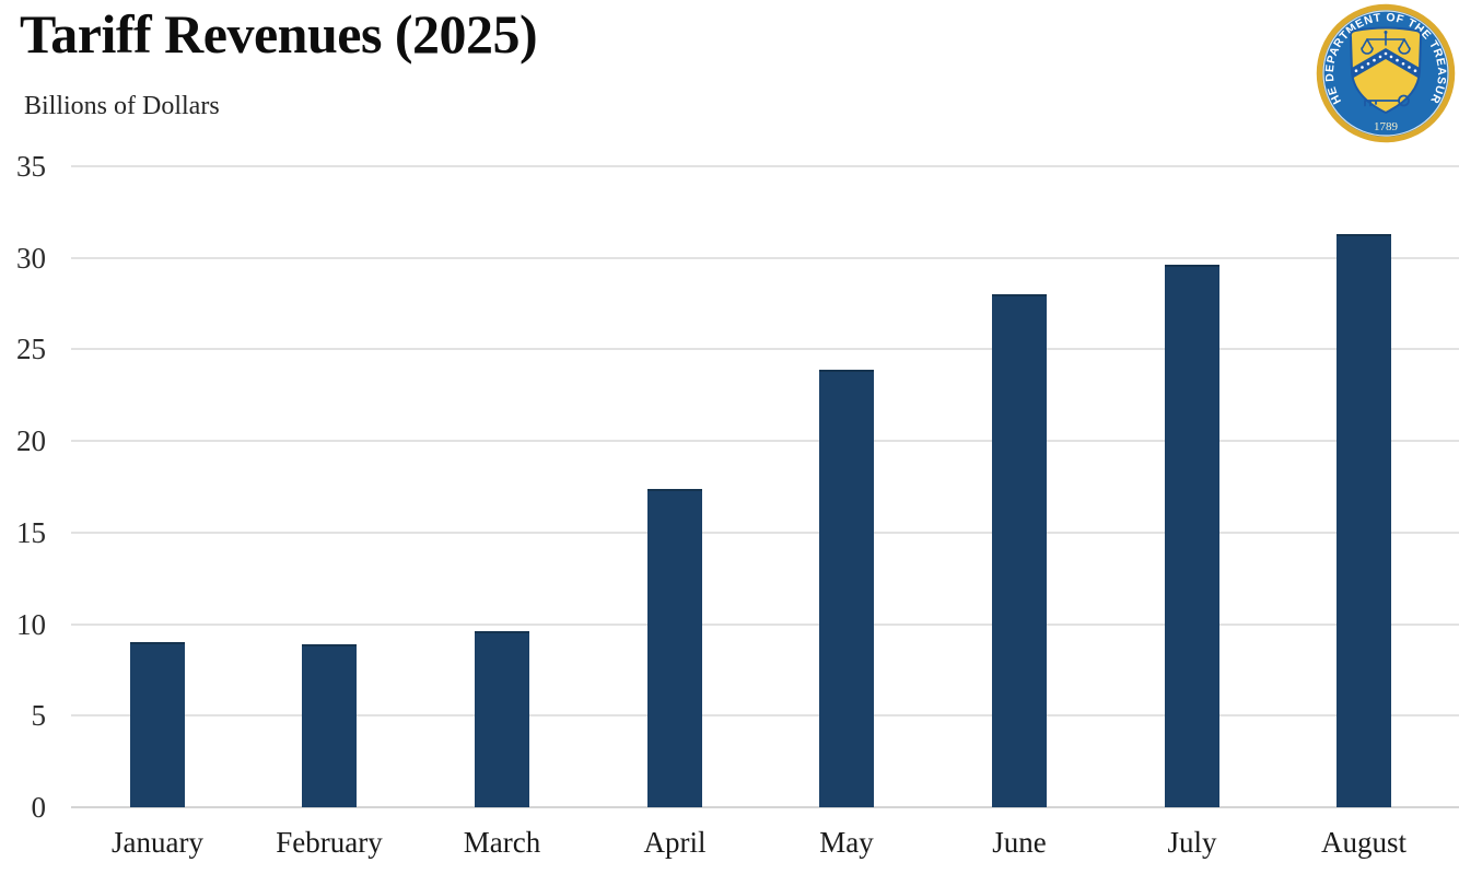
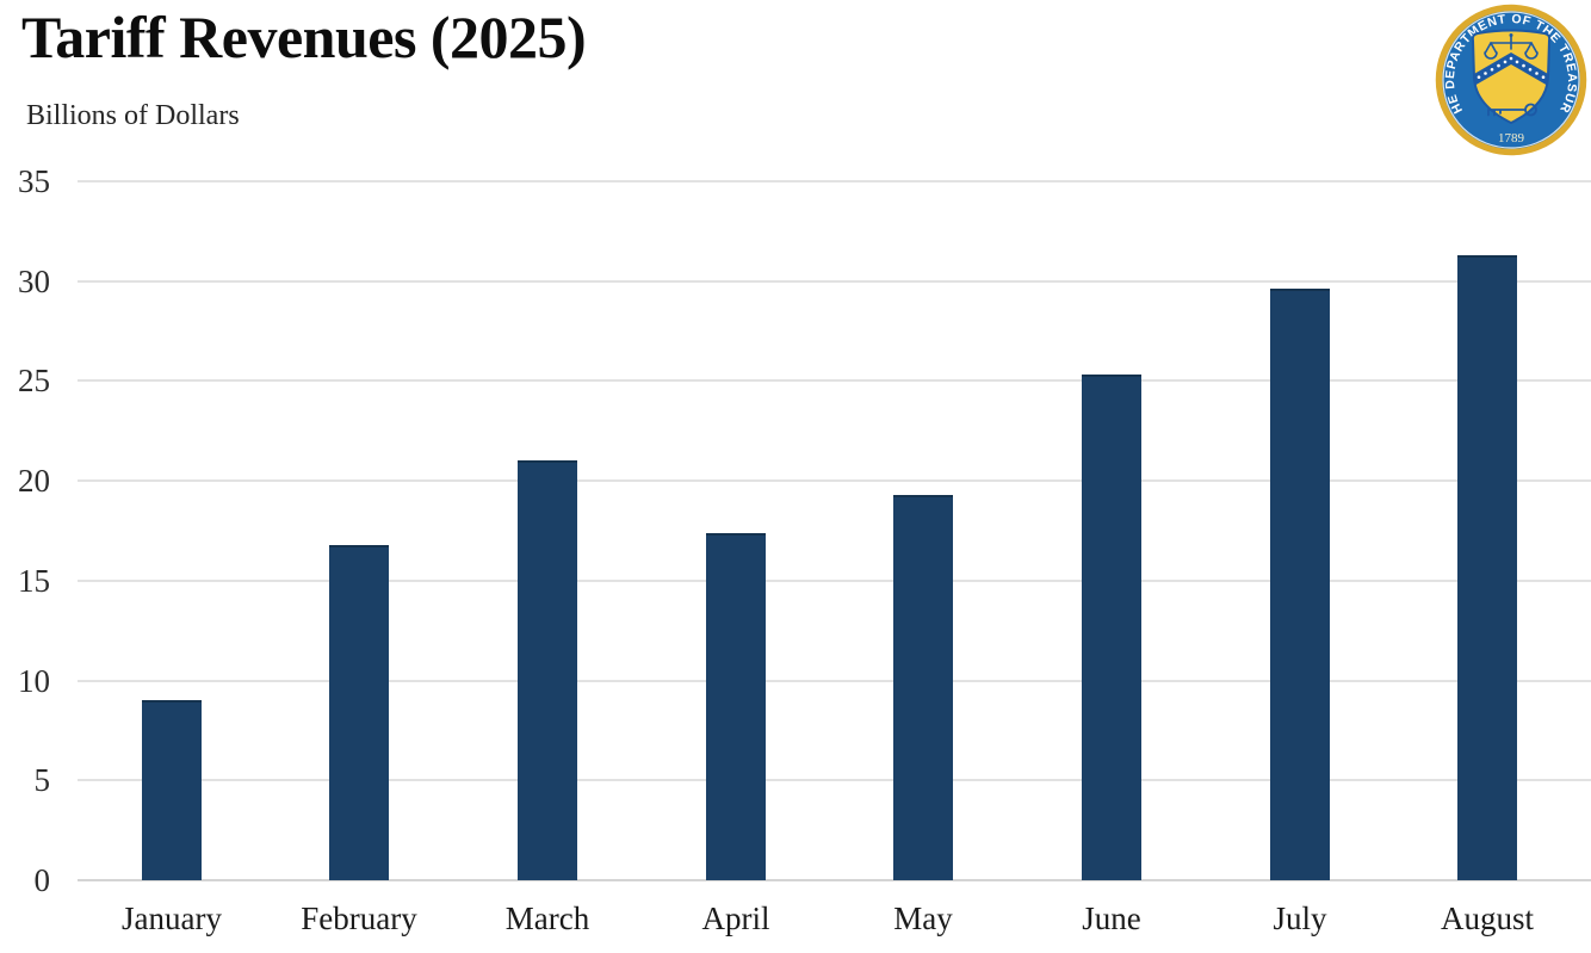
February: 8.9 -> 16.8
March: 9.6 -> 21.0
May: 23.9 -> 19.3
June: 28.0 -> 25.3
